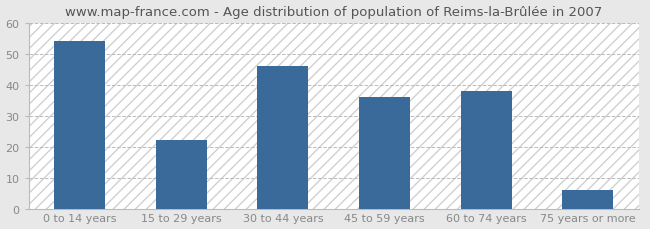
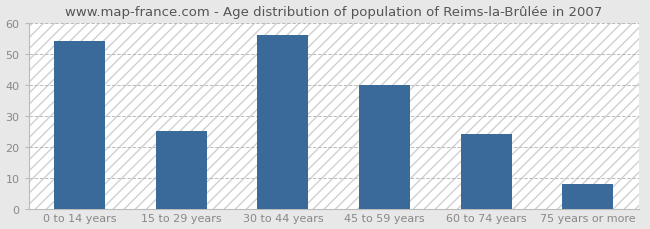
15 to 29 years: 22 -> 25
30 to 44 years: 46 -> 56
45 to 59 years: 36 -> 40
60 to 74 years: 38 -> 24
75 years or more: 6 -> 8
